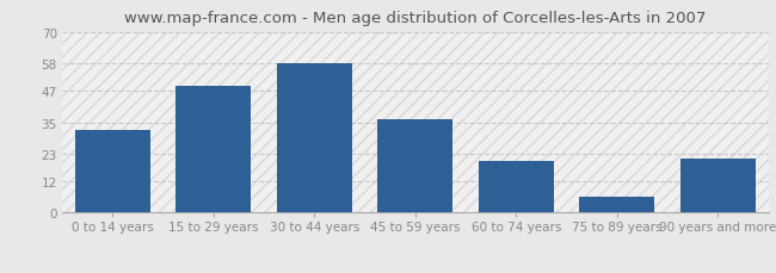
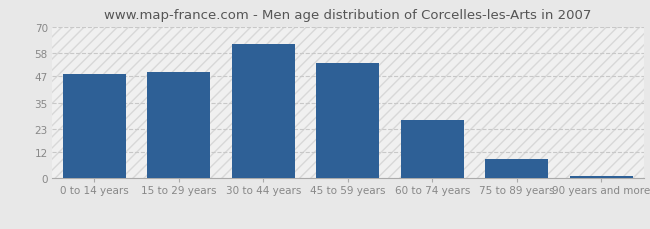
0 to 14 years: 32 -> 48
30 to 44 years: 58 -> 62
45 to 59 years: 36 -> 53
60 to 74 years: 20 -> 27
75 to 89 years: 6 -> 9
90 years and more: 21 -> 1
